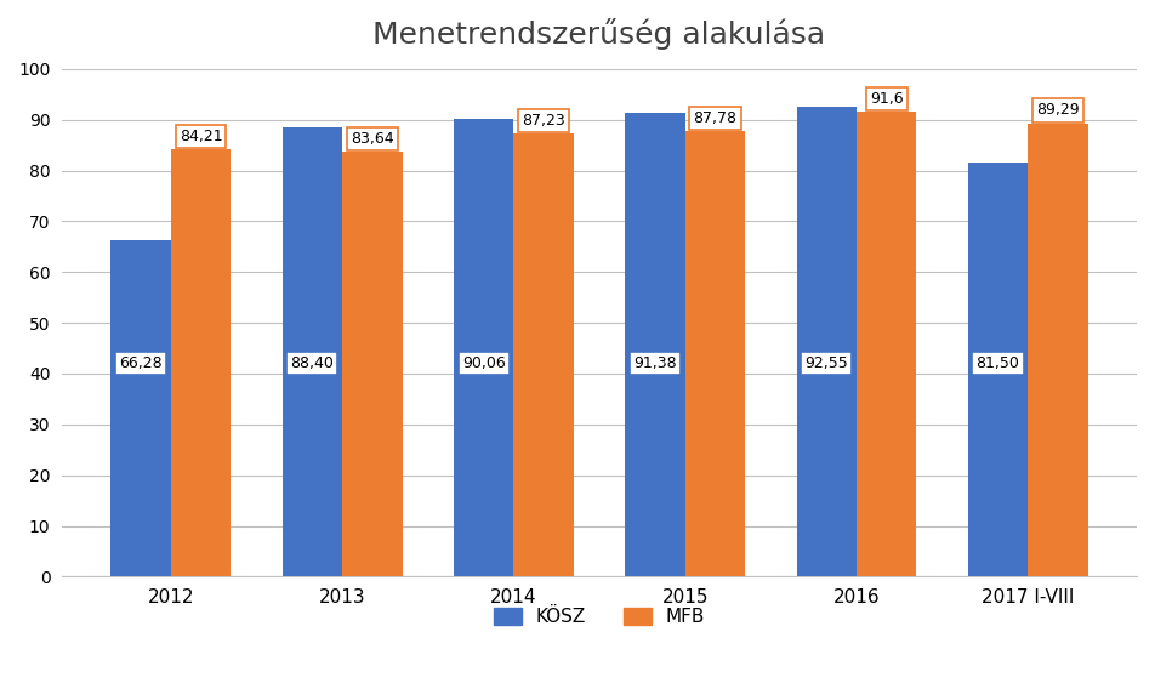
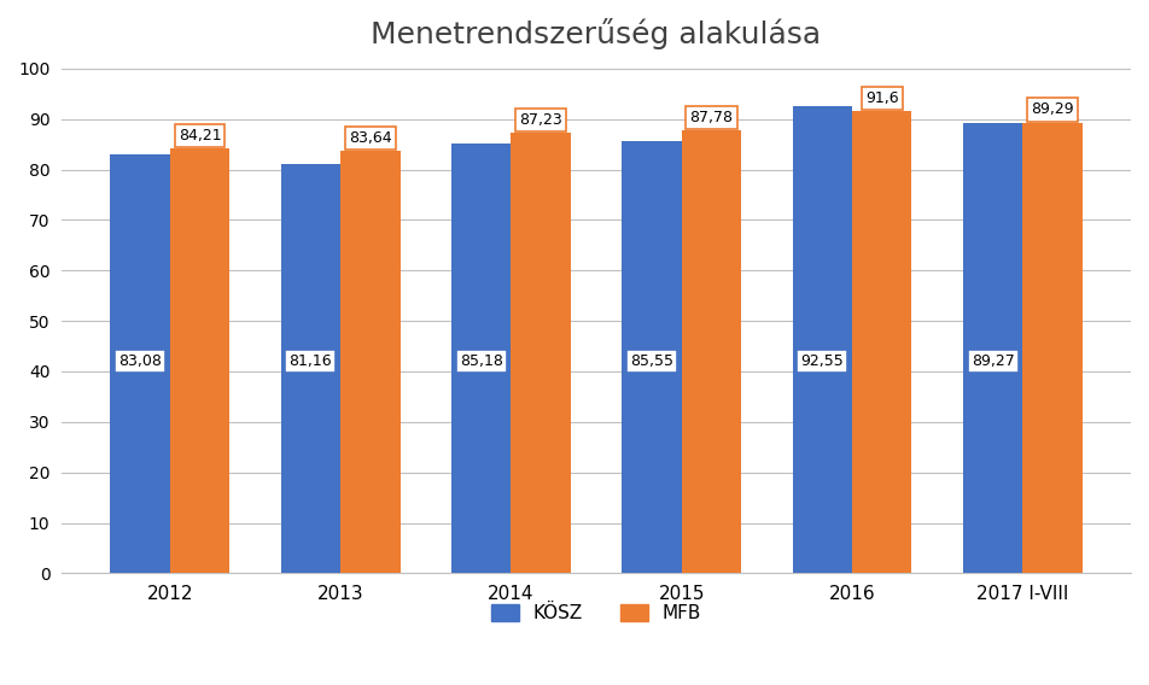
KÖSZ/2012: 66,28 -> 83,08
KÖSZ/2013: 88,40 -> 81,16
KÖSZ/2014: 90,06 -> 85,18
KÖSZ/2015: 91,38 -> 85,55
KÖSZ/2017 I-VIII: 81,50 -> 89,27
